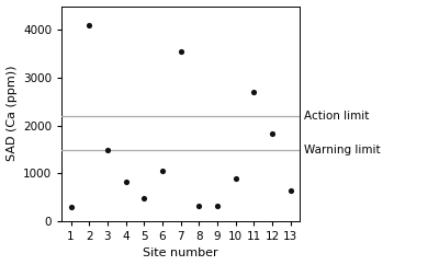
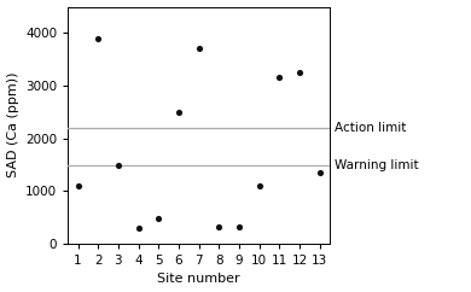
1: 300 -> 1100
2: 4100 -> 3900
4: 820 -> 300
6: 1060 -> 2500
7: 3550 -> 3700
10: 900 -> 1100
11: 2700 -> 3150
12: 1820 -> 3250
13: 630 -> 1350
